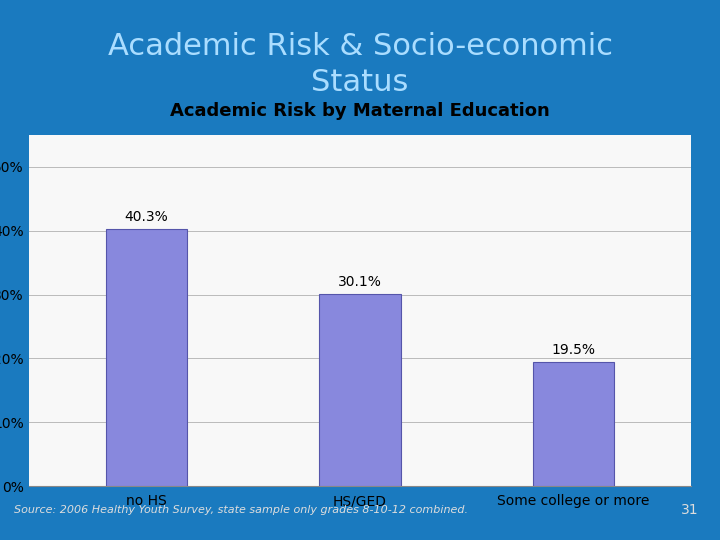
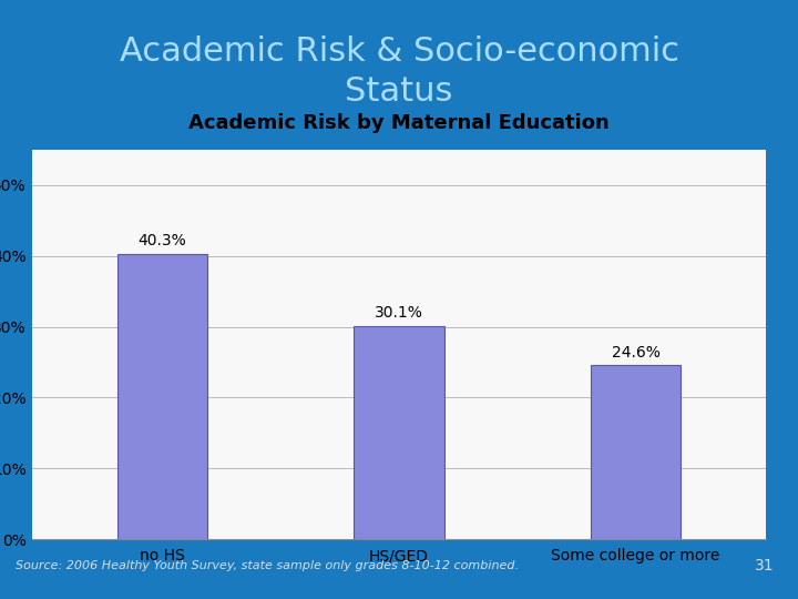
Some college or more: 19.5% -> 24.6%
